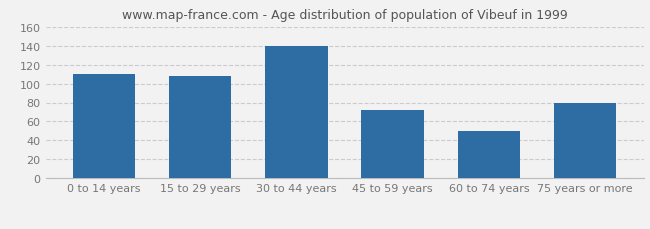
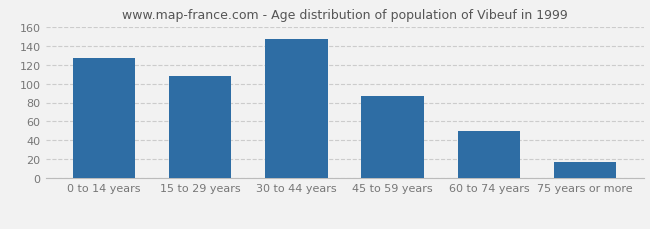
0 to 14 years: 110 -> 127
30 to 44 years: 140 -> 147
45 to 59 years: 72 -> 87
75 years or more: 80 -> 17
